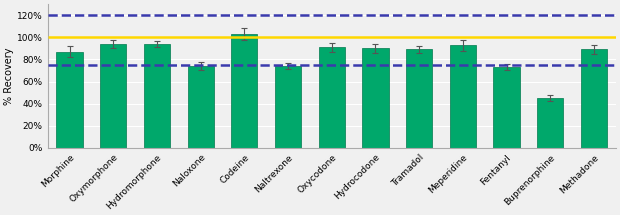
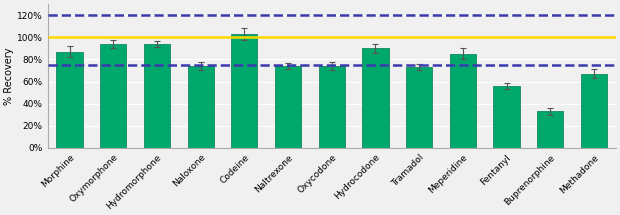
Oxycodone: 91% -> 74%
Tramadol: 89% -> 73%
Meperidine: 93% -> 85%
Fentanyl: 73% -> 56%
Buprenorphine: 45% -> 33%
Methadone: 89% -> 67%
